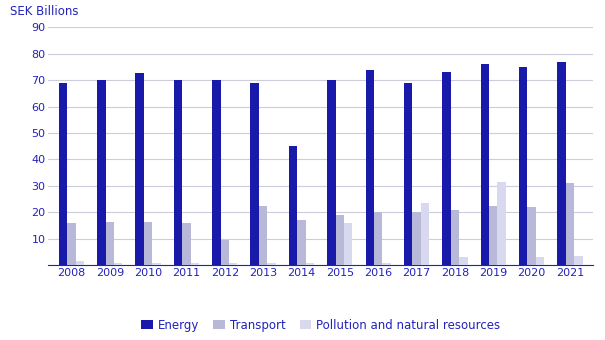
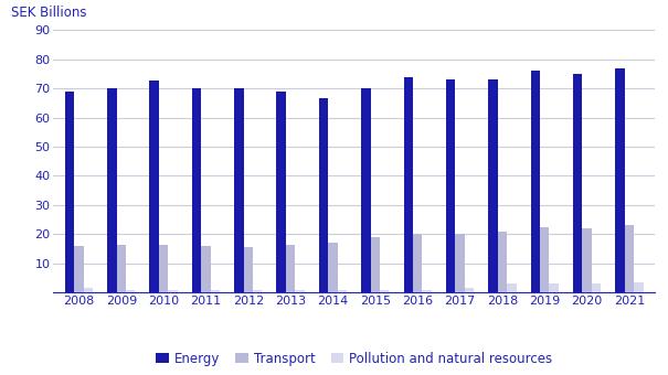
Transport/2012: 9.5 -> 15.5
Transport/2013: 22.5 -> 16.5
Energy/2014: 45.0 -> 66.5
Pollution and natural resources/2015: 16.0 -> 1.0
Energy/2017: 69.0 -> 73.0
Pollution and natural resources/2017: 23.5 -> 1.5
Pollution and natural resources/2019: 31.5 -> 3.0
Transport/2021: 31.0 -> 23.0
